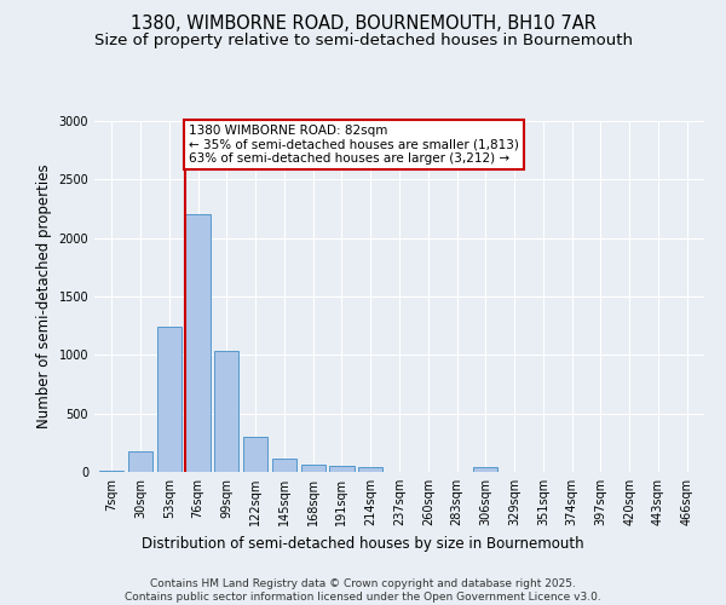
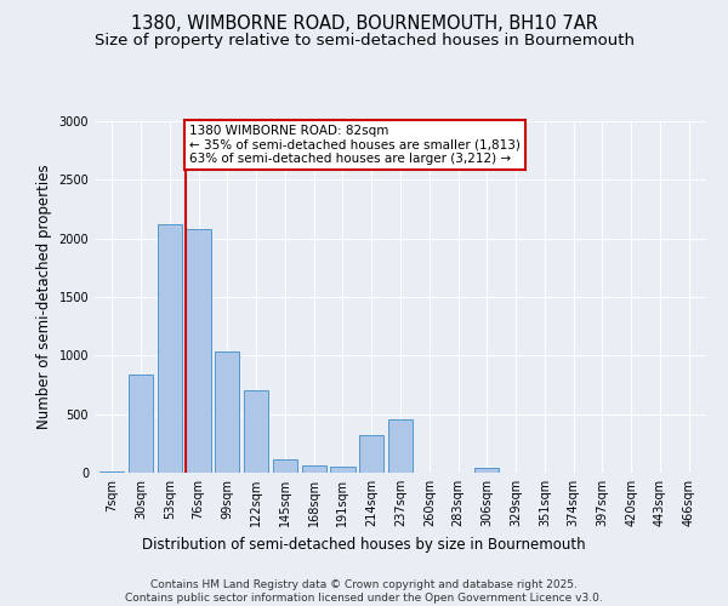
30sqm: 180 -> 840
53sqm: 1240 -> 2120
76sqm: 2200 -> 2080
122sqm: 300 -> 700
214sqm: 40 -> 320
237sqm: 0 -> 460
